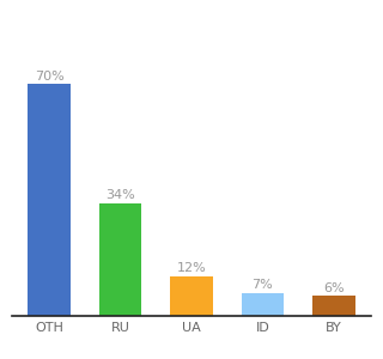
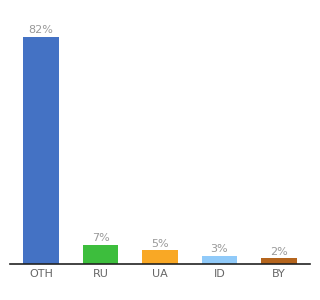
OTH: 70% -> 82%
RU: 34% -> 7%
UA: 12% -> 5%
ID: 7% -> 3%
BY: 6% -> 2%
